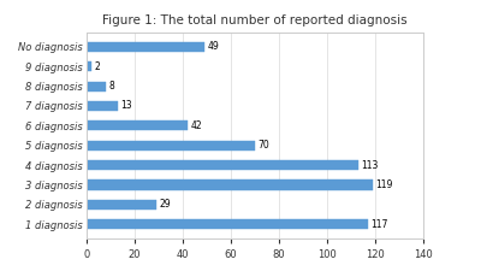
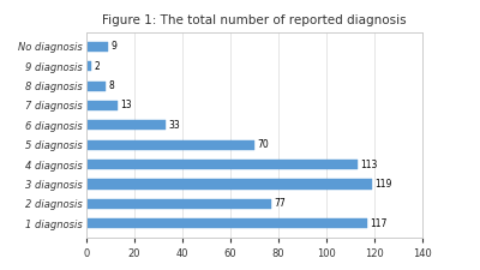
No diagnosis: 49 -> 9
6 diagnosis: 42 -> 33
2 diagnosis: 29 -> 77
